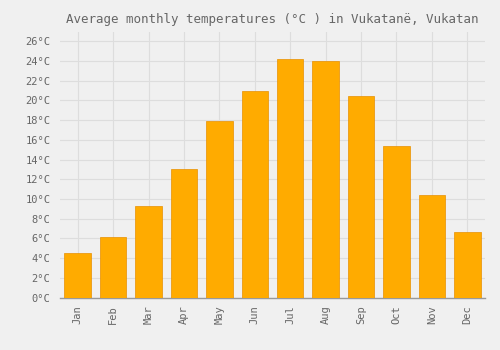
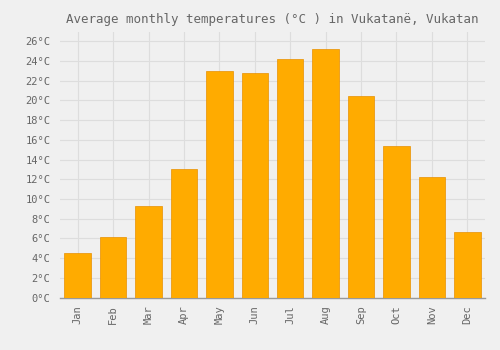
May: 17.9°C -> 23.0°C
Jun: 21.0°C -> 22.8°C
Aug: 24.0°C -> 25.2°C
Nov: 10.4°C -> 12.2°C
